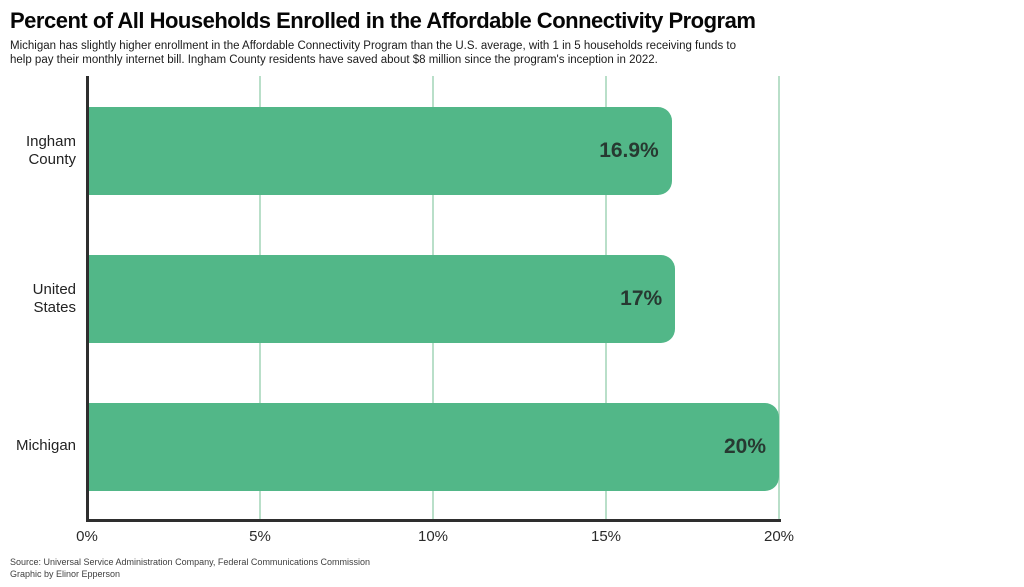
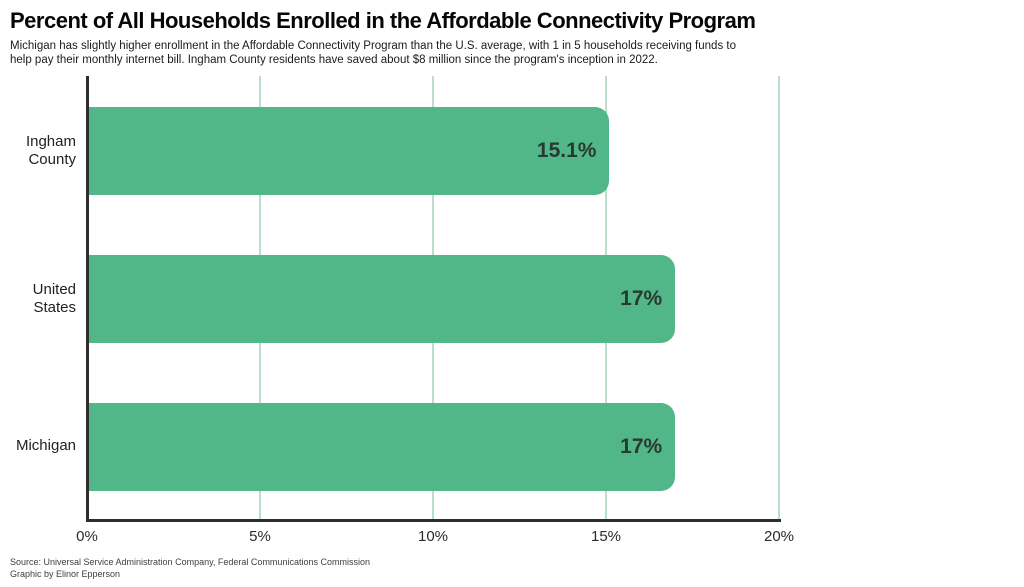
Ingham County: 16.9% -> 15.1%
Michigan: 20% -> 17%
